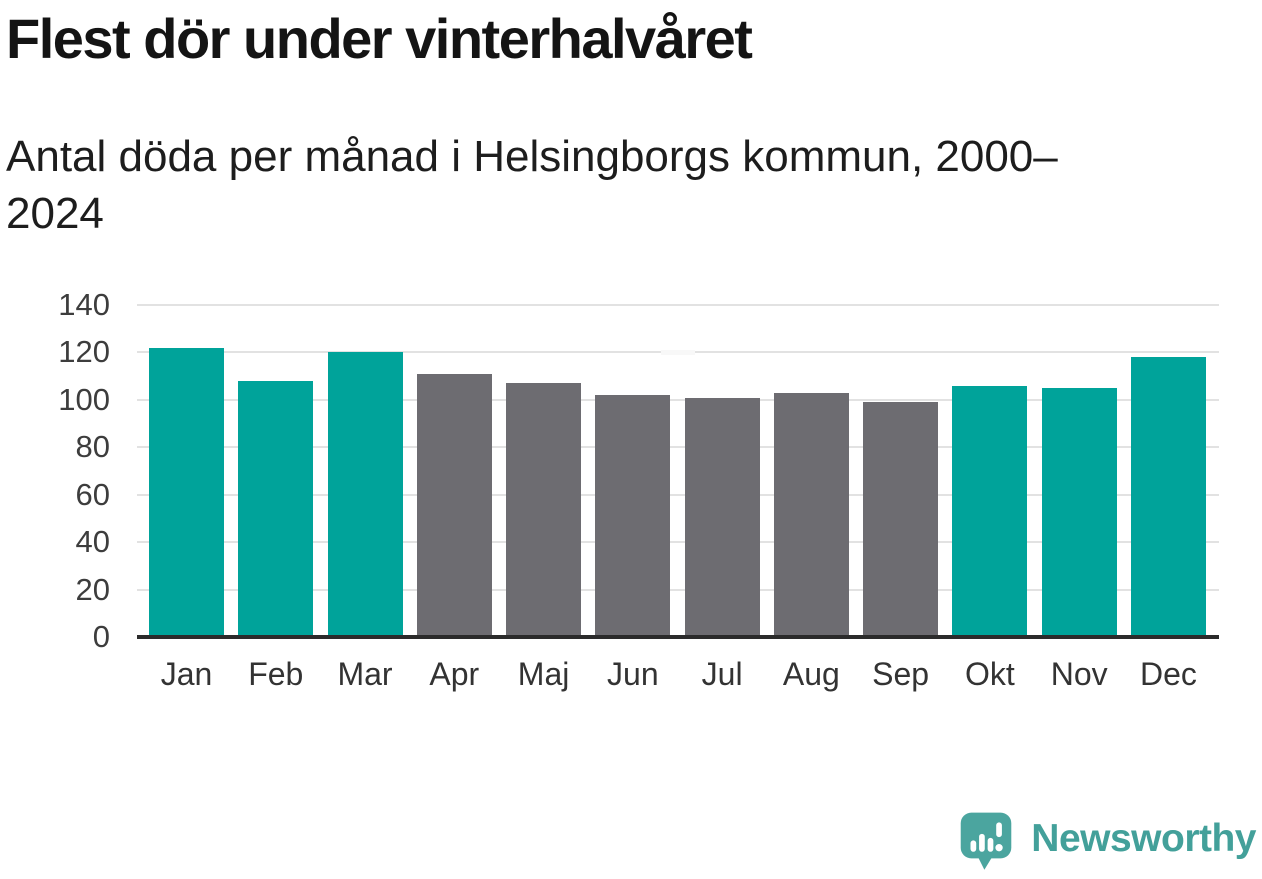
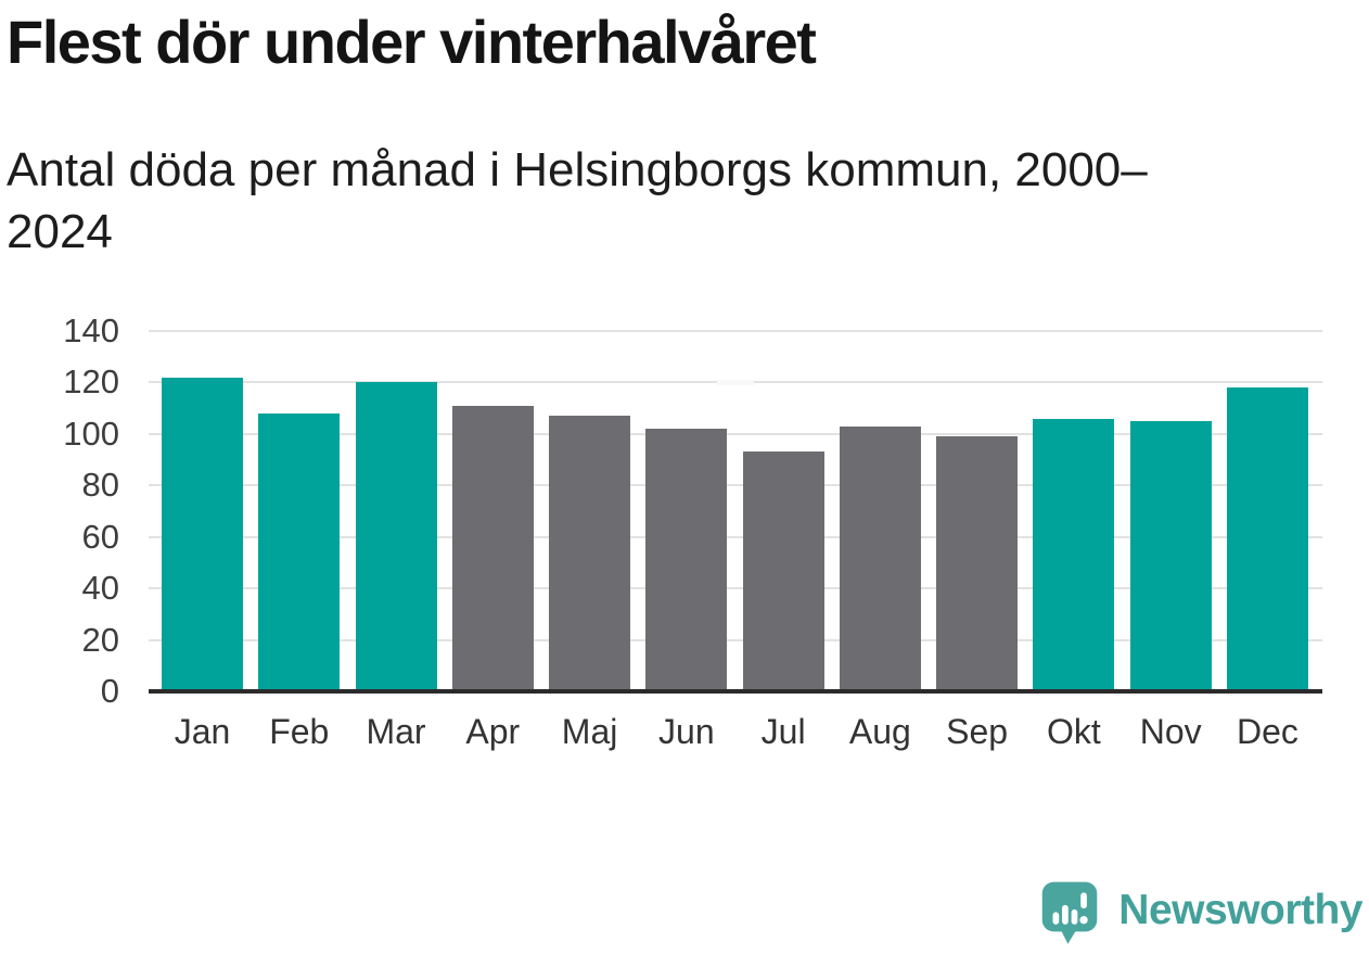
Jul: 101 -> 93
